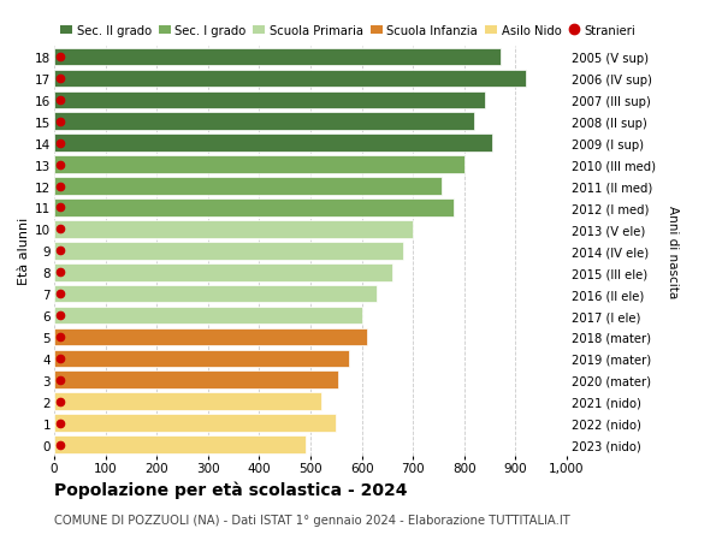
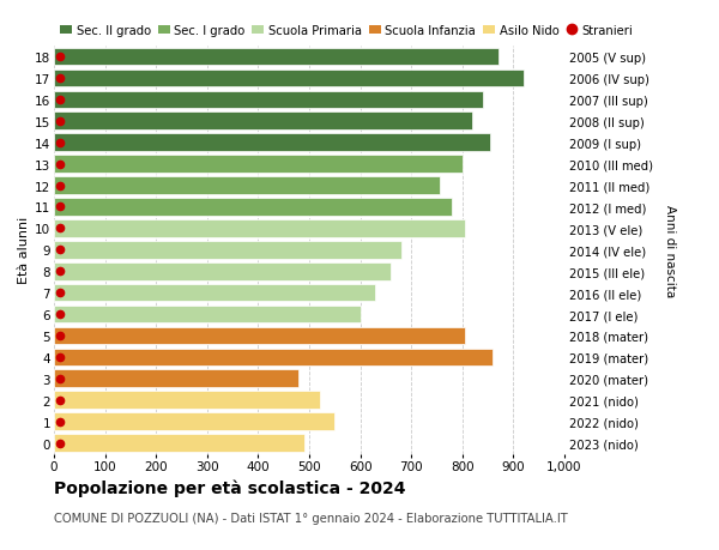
10: 700 -> 805
5: 610 -> 805
4: 575 -> 860
3: 555 -> 480
